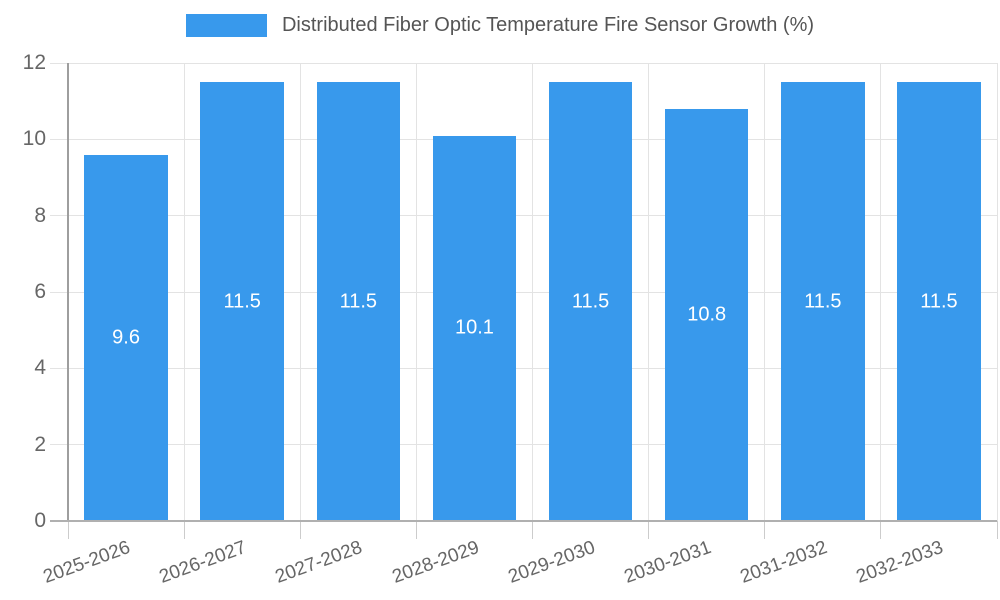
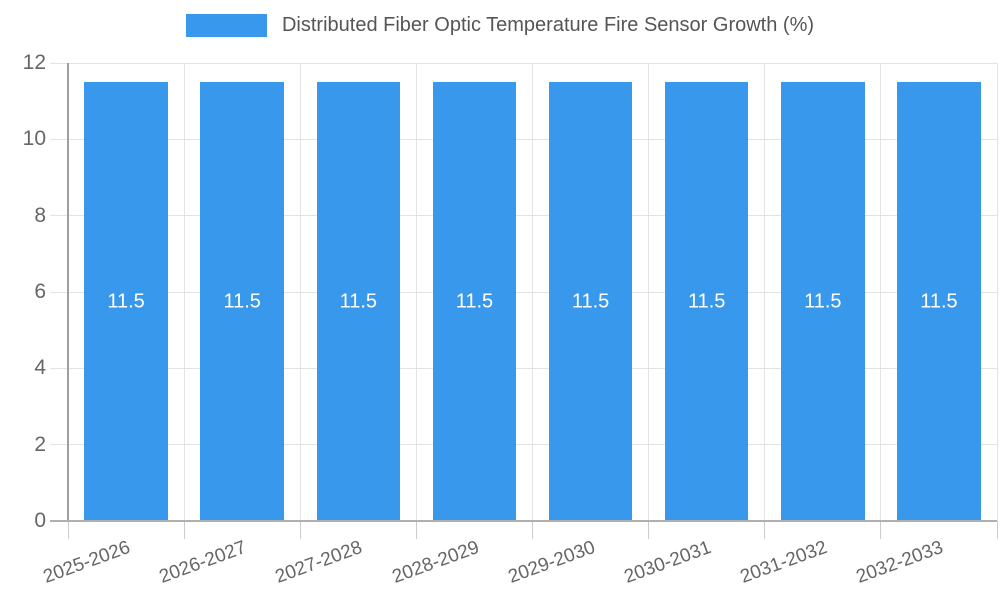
2025-2026: 9.6 -> 11.5
2028-2029: 10.1 -> 11.5
2030-2031: 10.8 -> 11.5
